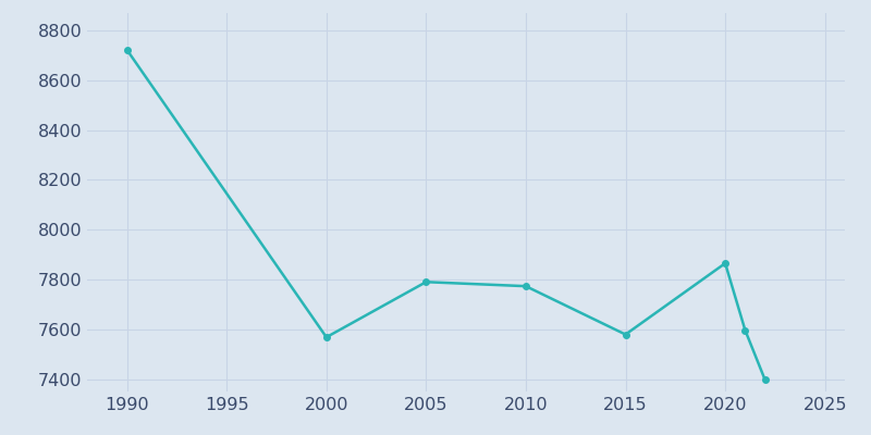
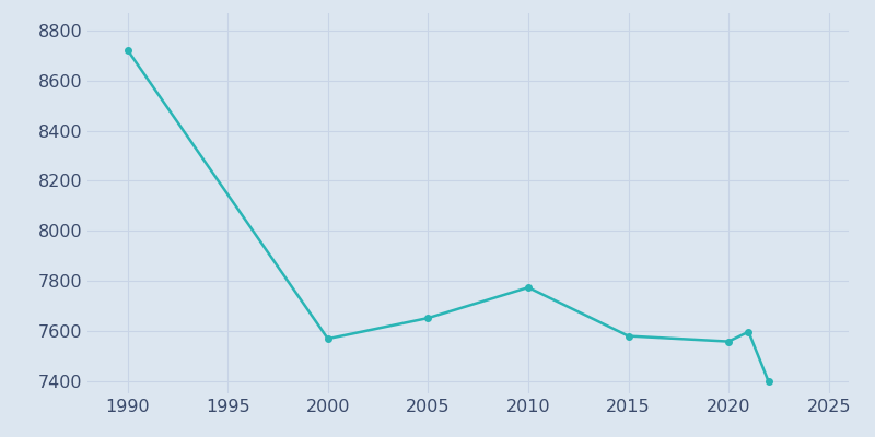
2005: 7790 -> 7651
2020: 7865 -> 7557
